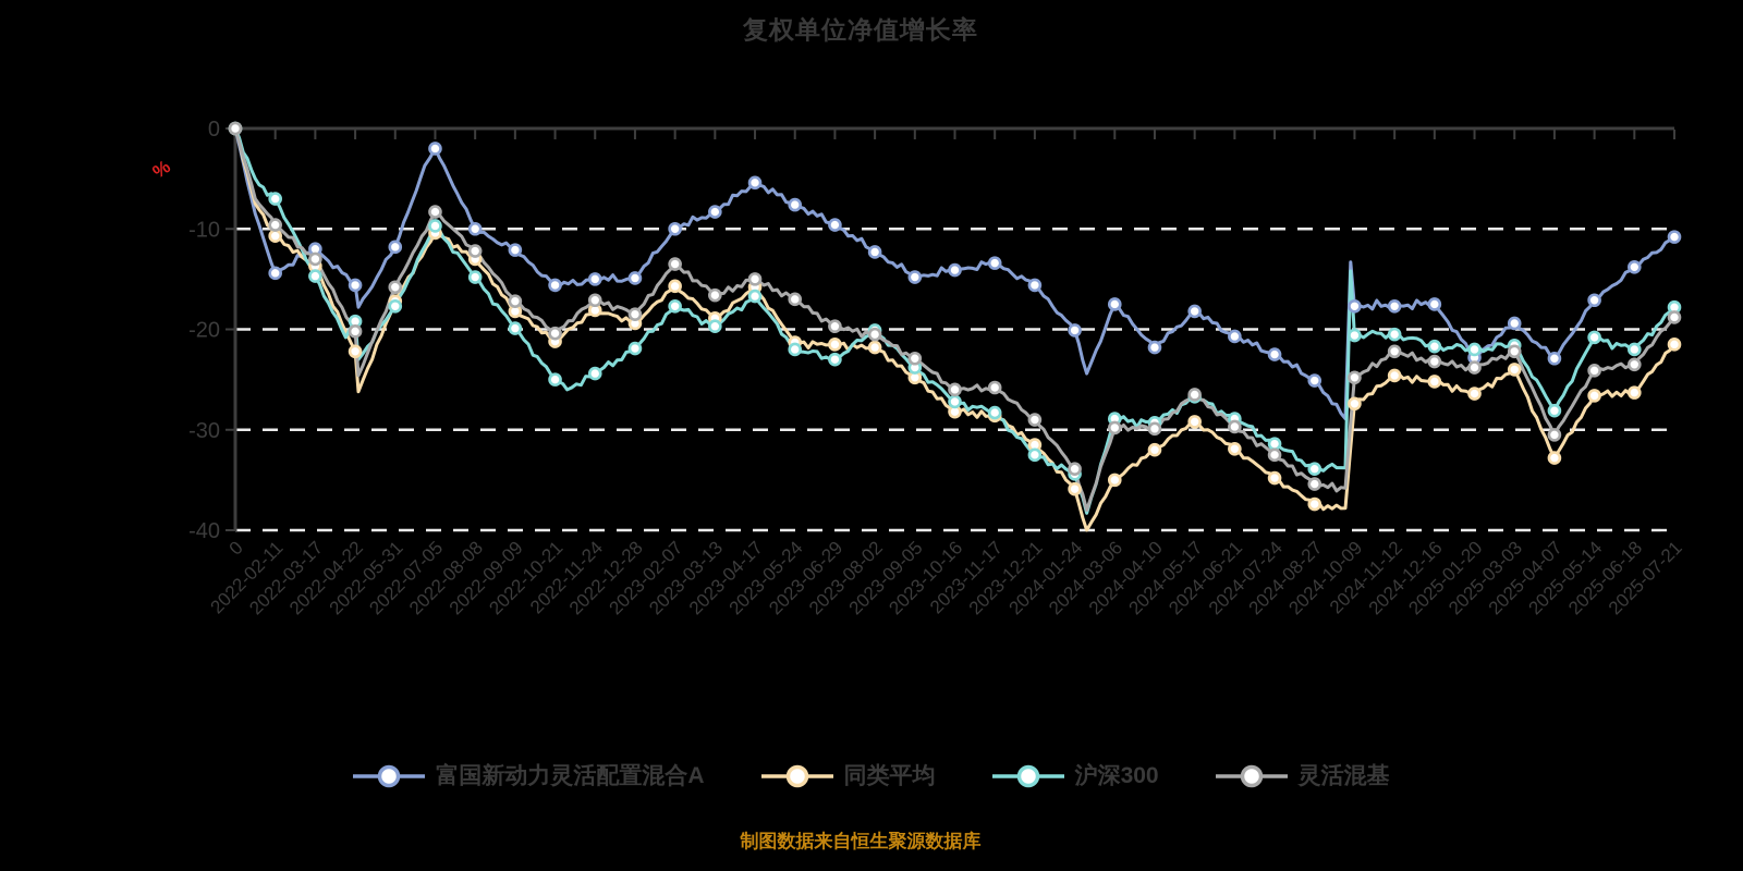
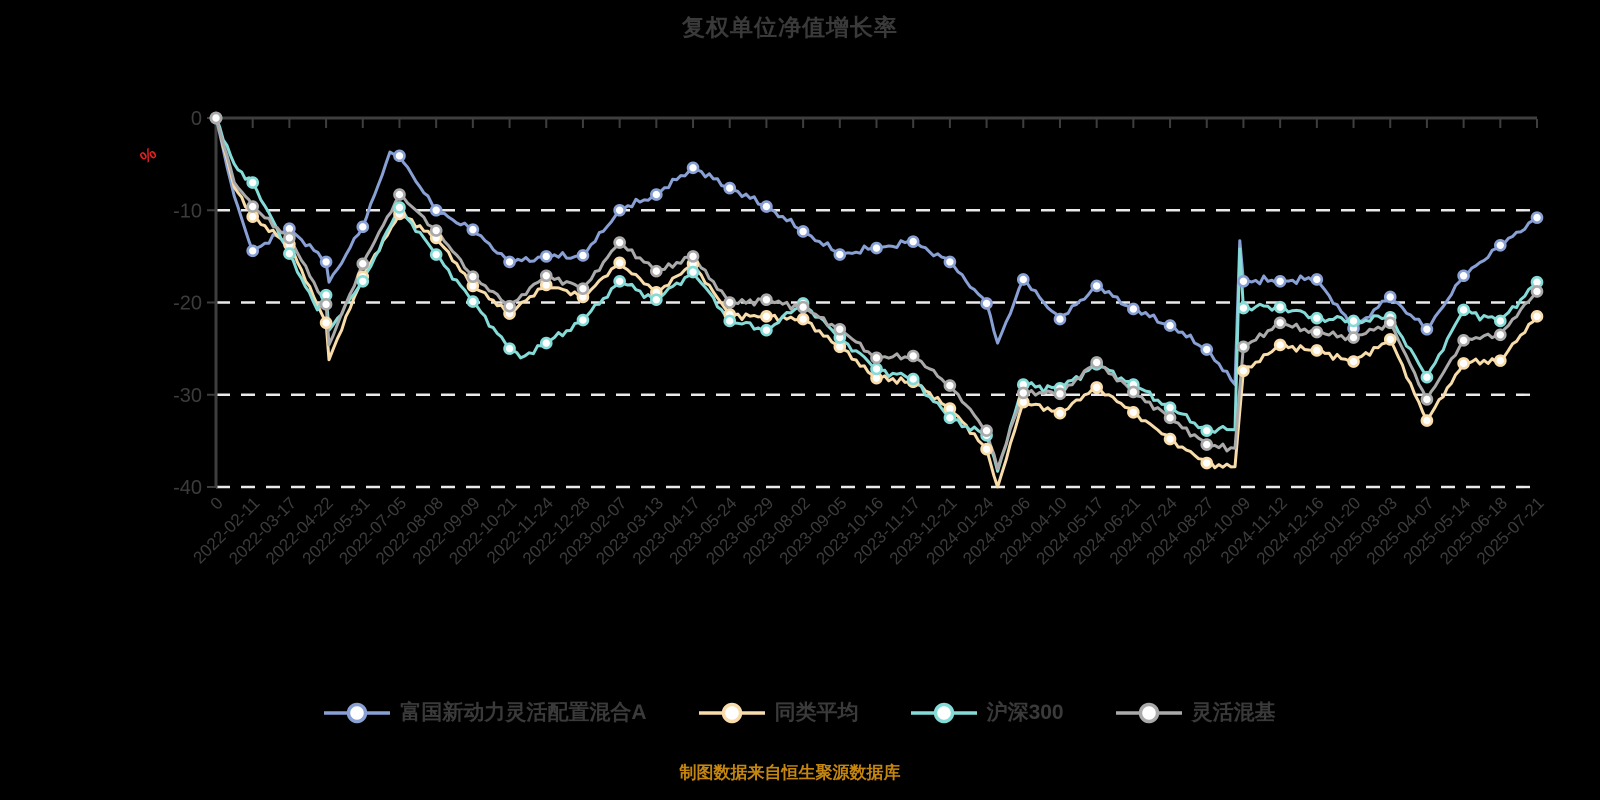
富国新动力灵活配置混合A/2022-07-05: -2 -> -4
灵活混基/2023-05-24: -17 -> -20
同类平均/2024-03-06: -35 -> -31
